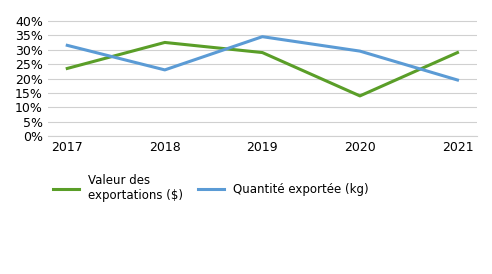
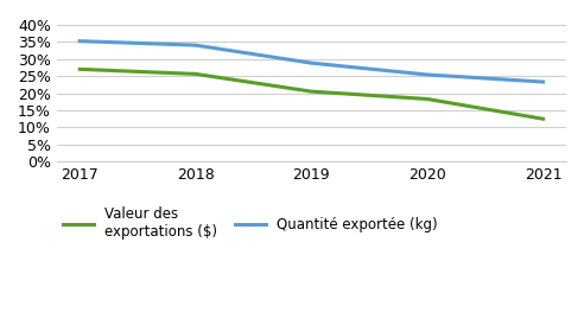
Valeur des exportations ($)/2017: 23.5% -> 27.0%
Quantité exportée (kg)/2017: 31.5% -> 35.2%
Valeur des exportations ($)/2018: 32.5% -> 25.6%
Quantité exportée (kg)/2018: 23.0% -> 34.0%
Valeur des exportations ($)/2019: 29.0% -> 20.5%
Quantité exportée (kg)/2019: 34.5% -> 28.8%
Valeur des exportations ($)/2020: 14.0% -> 18.3%
Quantité exportée (kg)/2020: 29.5% -> 25.4%
Valeur des exportations ($)/2021: 29.0% -> 12.5%
Quantité exportée (kg)/2021: 19.5% -> 23.3%
